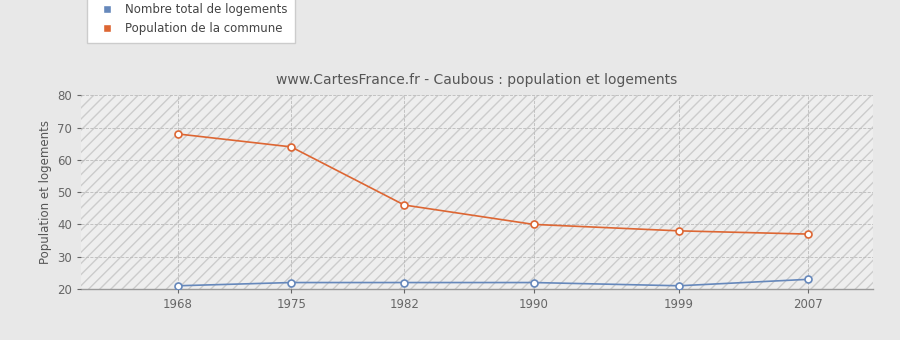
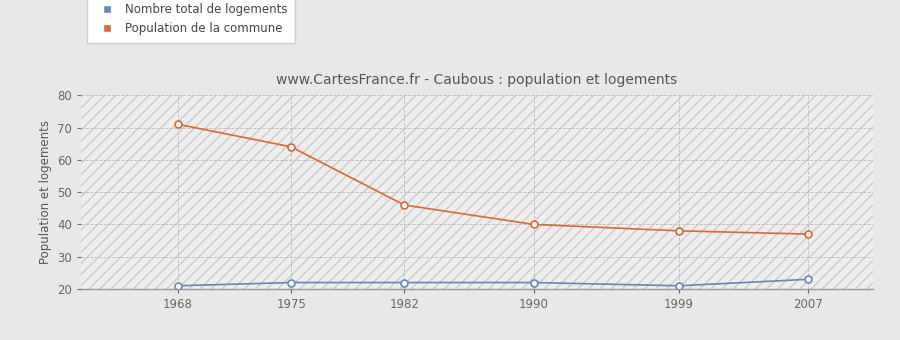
Population de la commune/1968: 68 -> 71
